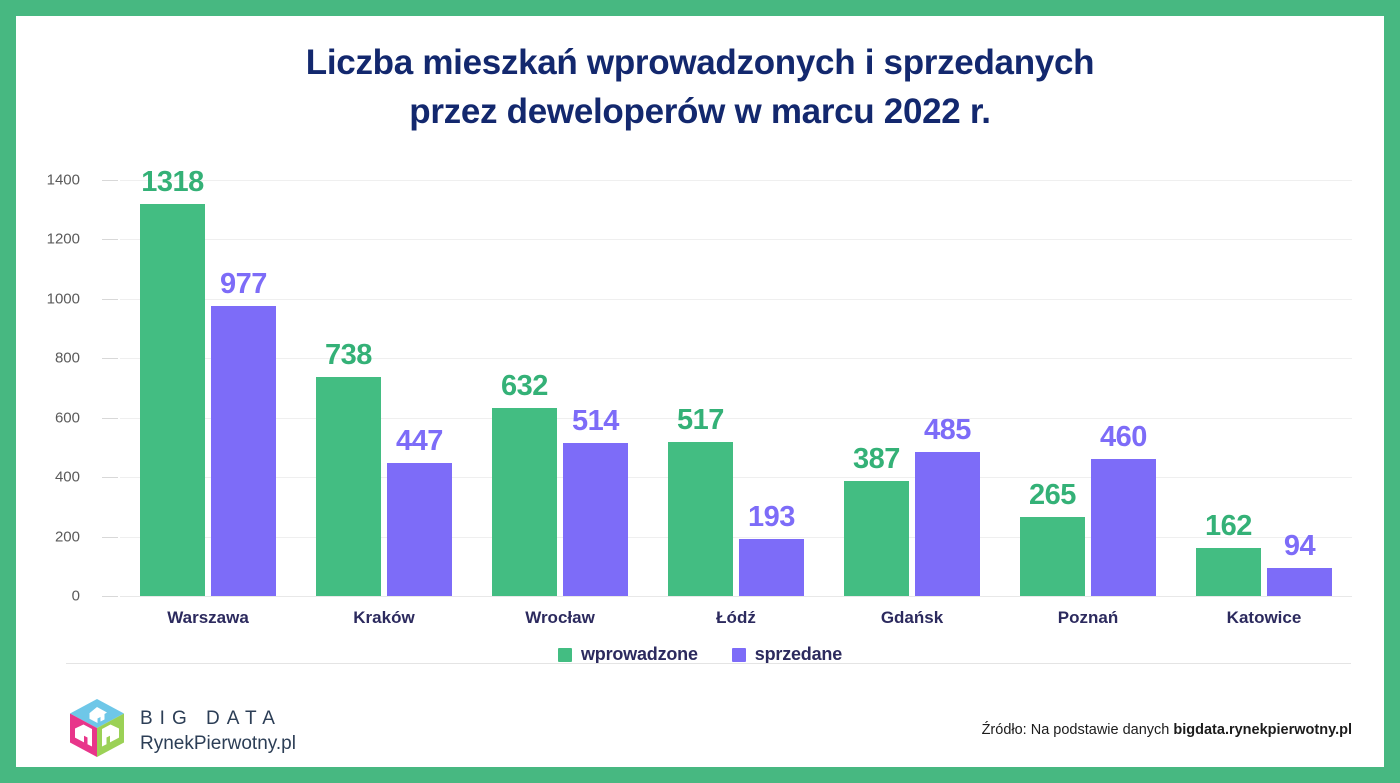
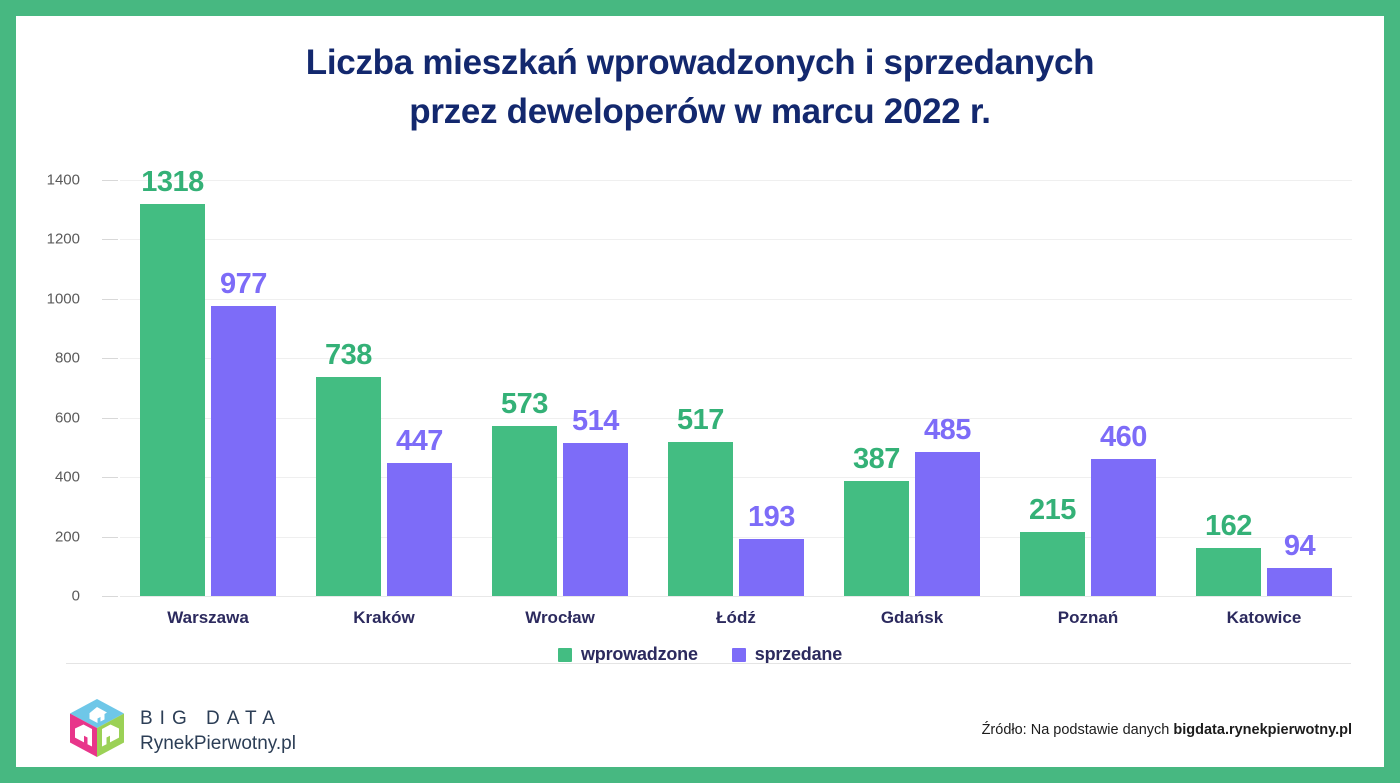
wprowadzone/Wrocław: 632 -> 573
wprowadzone/Poznań: 265 -> 215
